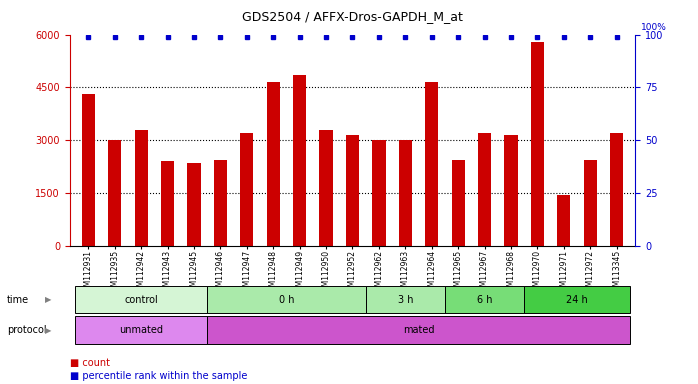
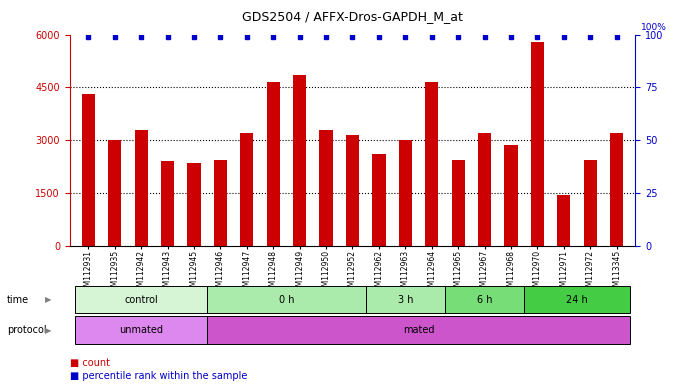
GSM112962: 3000 -> 2600
GSM112968: 3150 -> 2850
